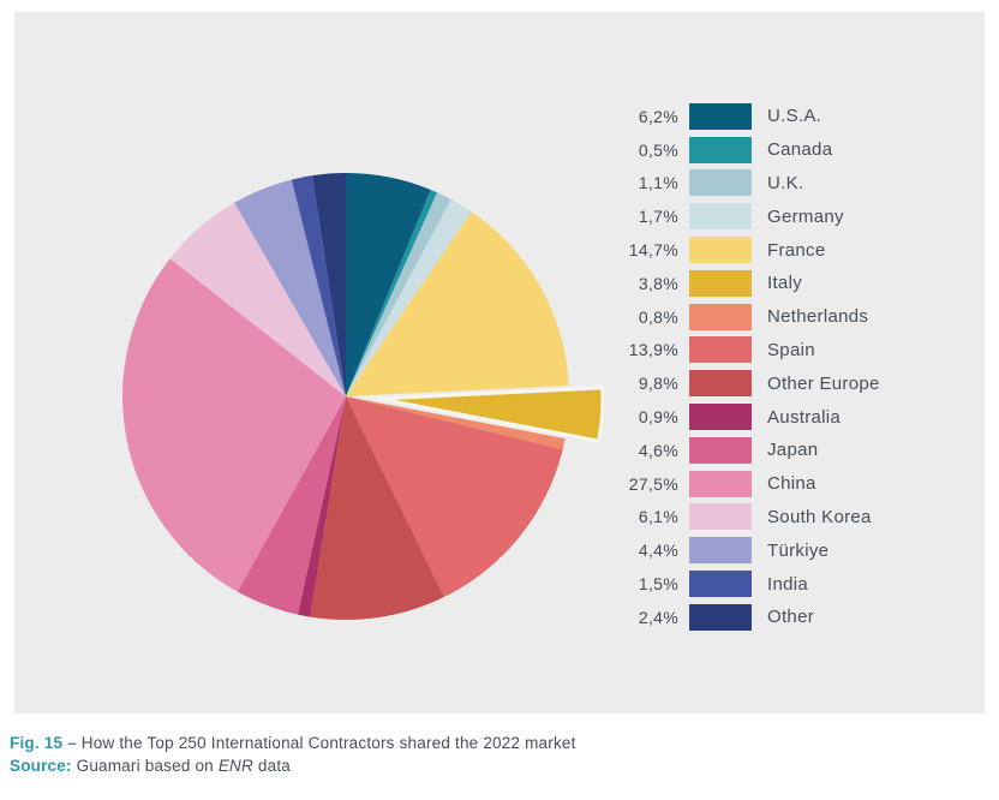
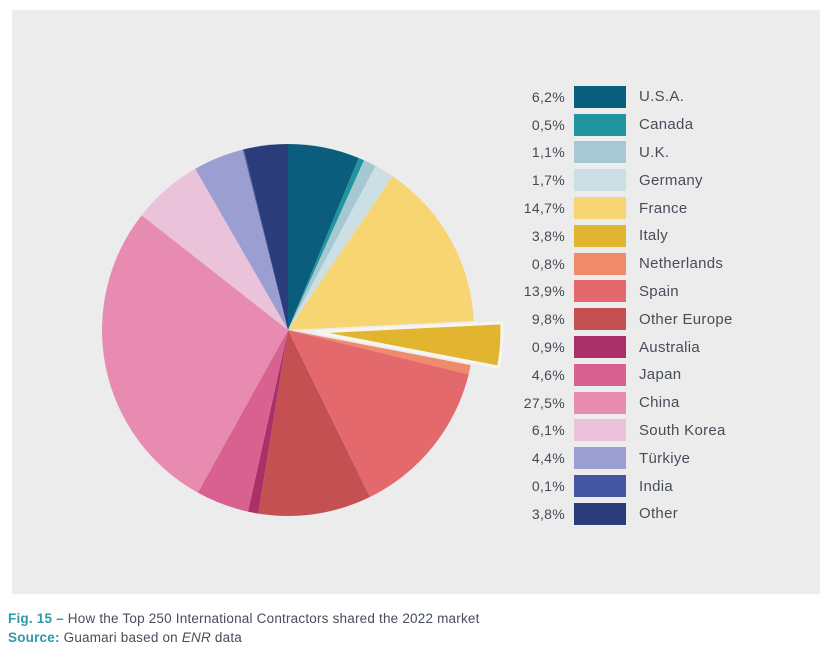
India: 1,5% -> 0,1%
Other: 2,4% -> 3,8%
